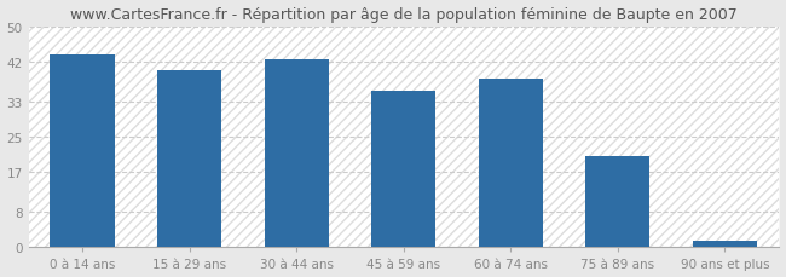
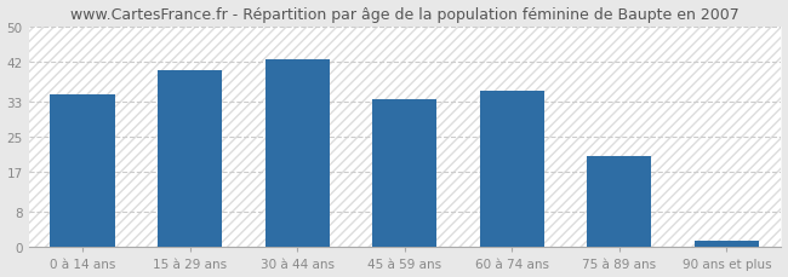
0 à 14 ans: 43.5 -> 34.5
45 à 59 ans: 35.5 -> 33.5
60 à 74 ans: 38.0 -> 35.5
